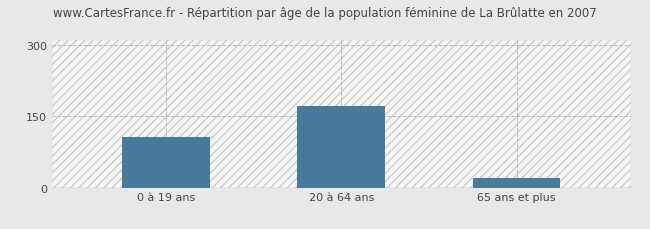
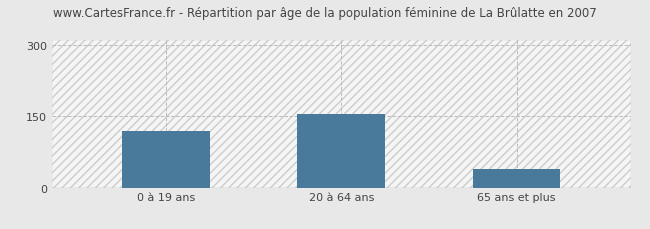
0 à 19 ans: 107 -> 120
20 à 64 ans: 172 -> 155
65 ans et plus: 21 -> 40
